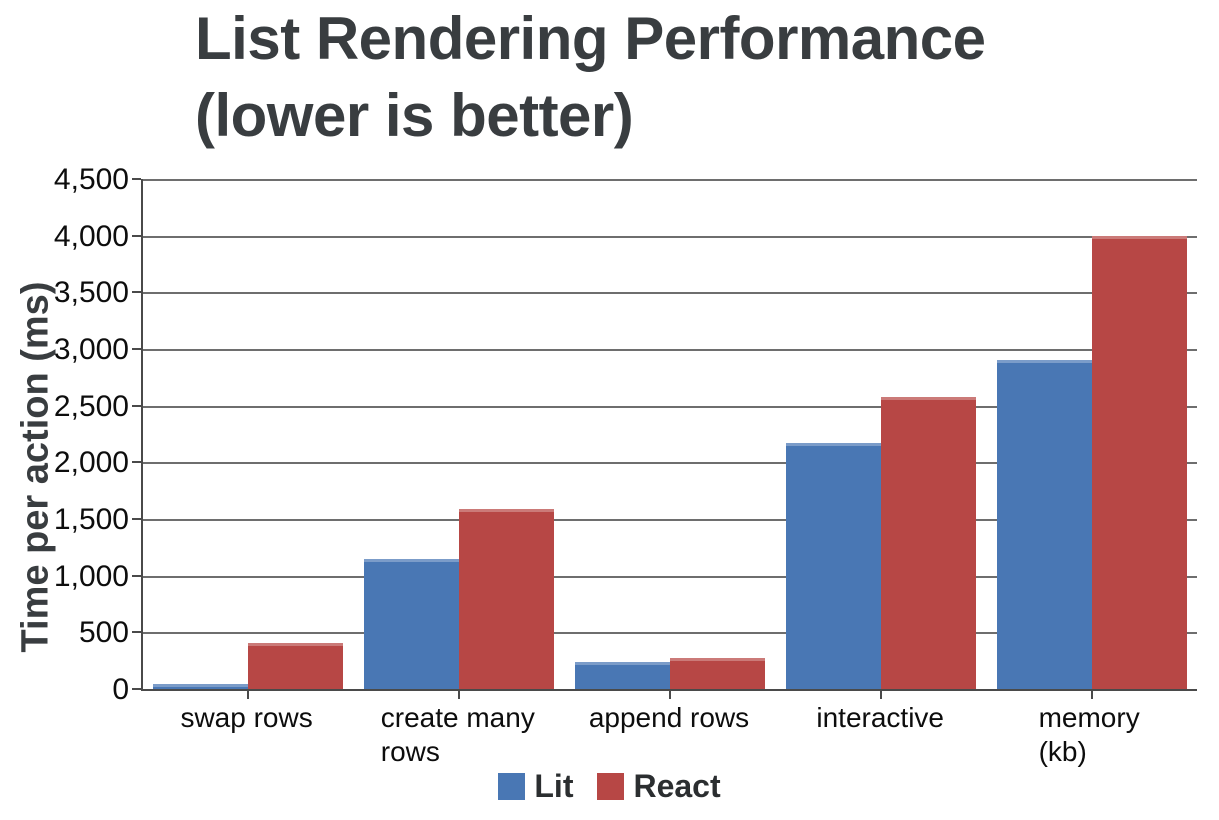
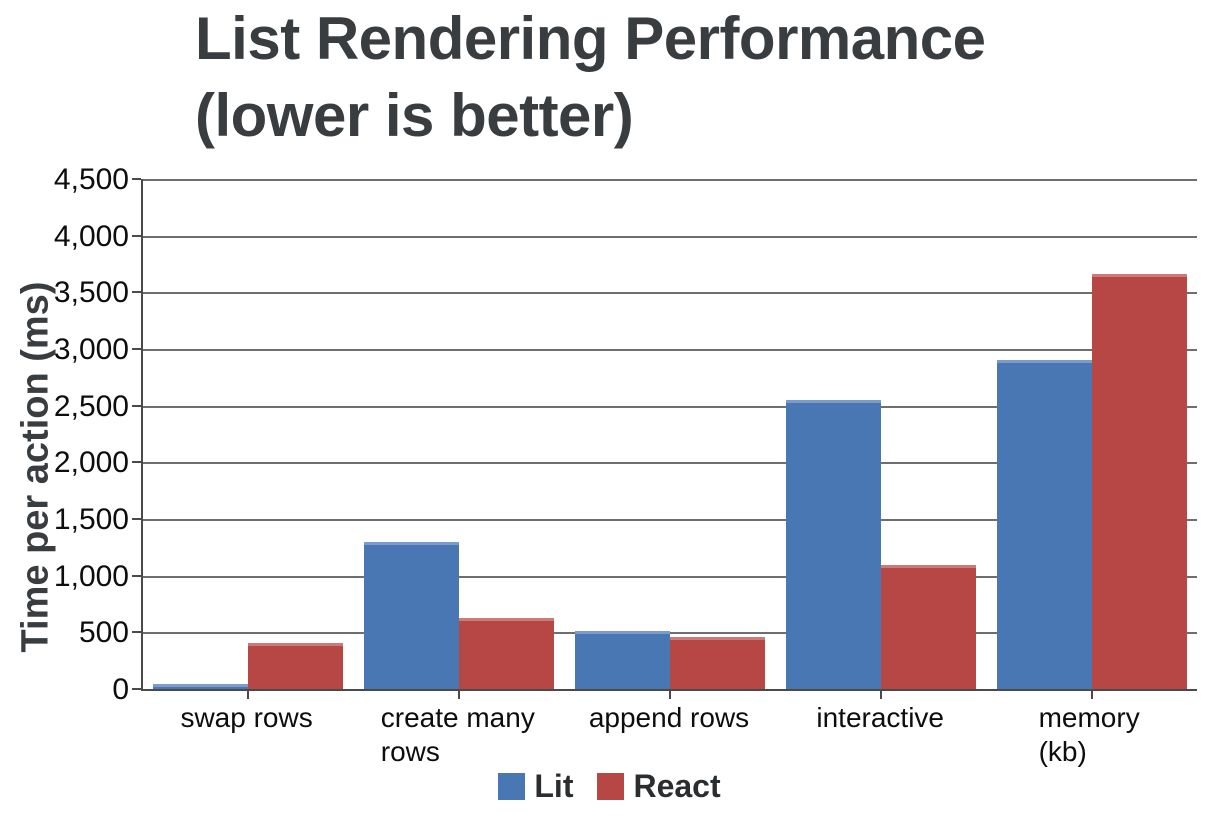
Lit/create many rows: 1150 -> 1300
React/create many rows: 1590 -> 630
Lit/append rows: 240 -> 510
React/append rows: 270 -> 460
Lit/interactive: 2180 -> 2550
React/interactive: 2580 -> 1090
React/memory (kb): 4000 -> 3660
